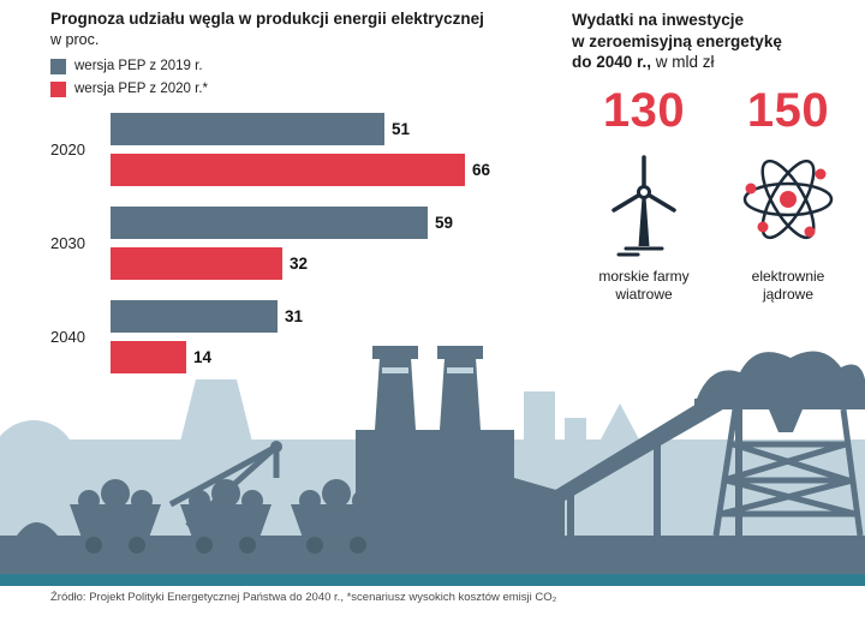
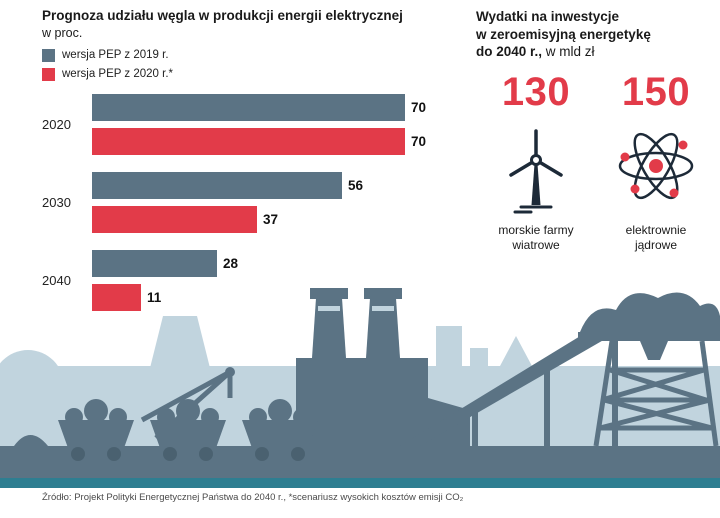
wersja PEP z 2019 r./2020: 51 -> 70
wersja PEP z 2020 r.*/2020: 66 -> 70
wersja PEP z 2019 r./2030: 59 -> 56
wersja PEP z 2020 r.*/2030: 32 -> 37
wersja PEP z 2019 r./2040: 31 -> 28
wersja PEP z 2020 r.*/2040: 14 -> 11
